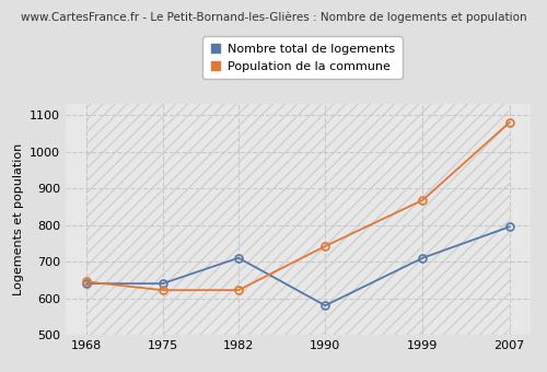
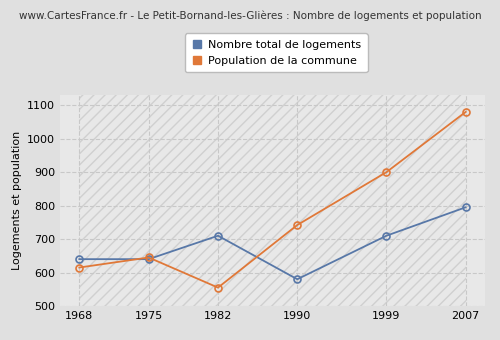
Population de la commune/1968: 645 -> 615
Population de la commune/1975: 622 -> 645
Population de la commune/1982: 622 -> 555
Population de la commune/1999: 868 -> 900
